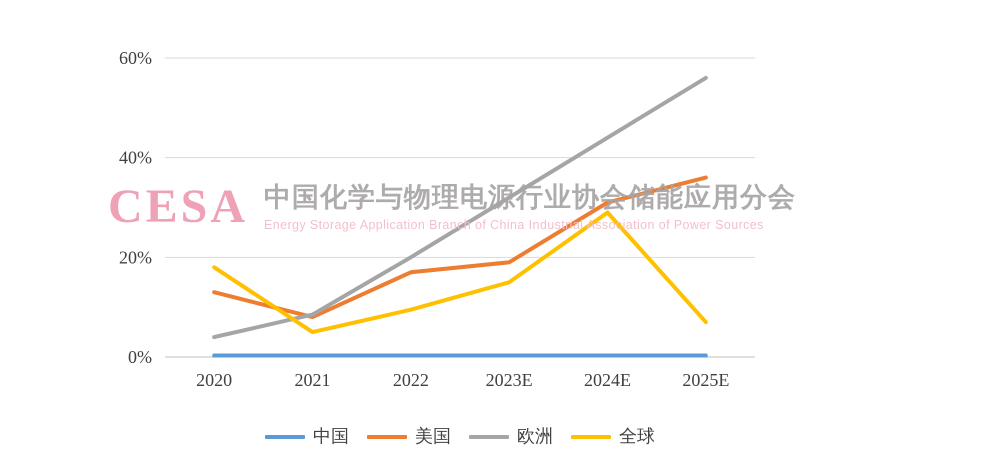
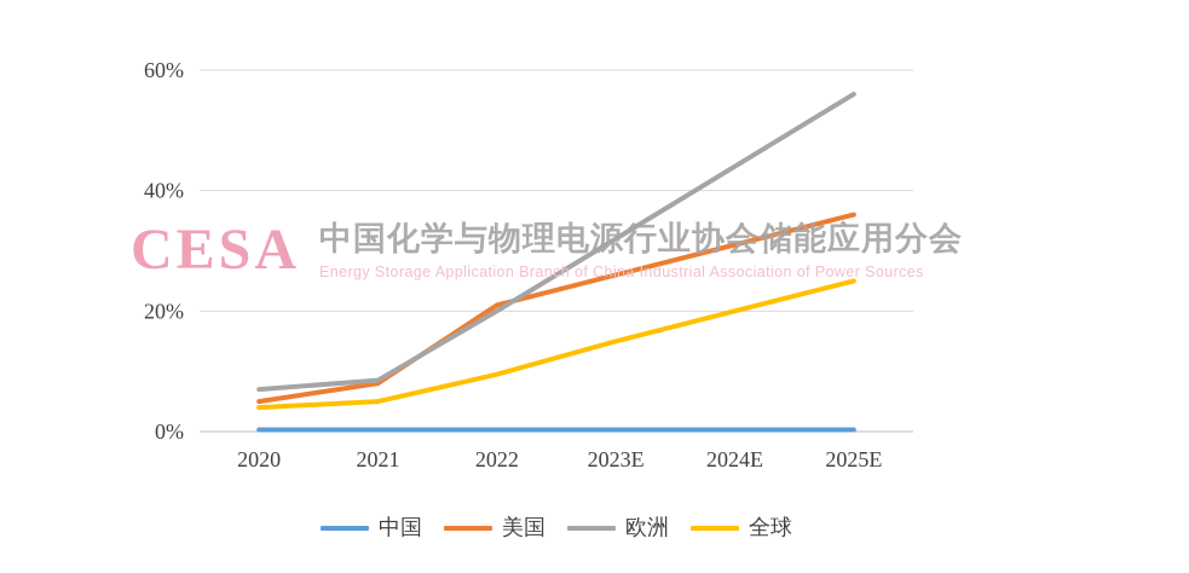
美国/2020: 13% -> 5%
欧洲/2020: 4% -> 7%
全球/2020: 18% -> 4%
美国/2022: 17% -> 21%
美国/2023E: 19% -> 26%
全球/2024E: 29% -> 20%
全球/2025E: 7% -> 25%
